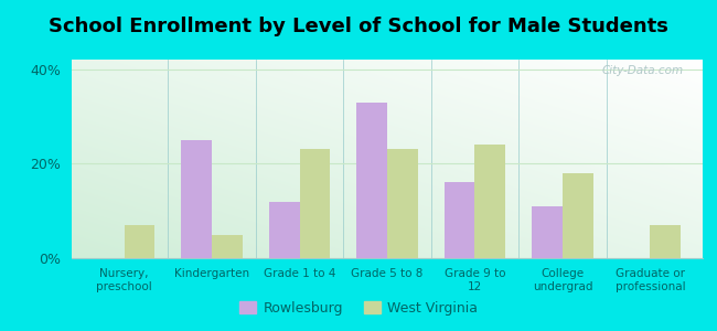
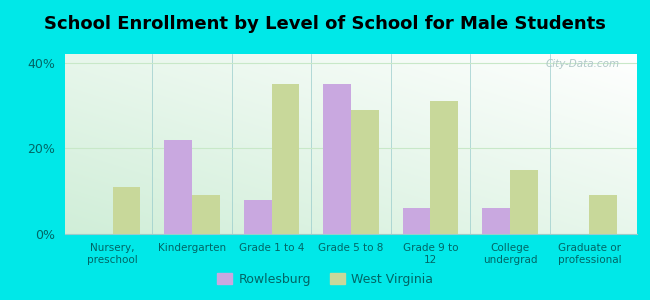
West Virginia/Nursery, preschool: 7% -> 11%
Rowlesburg/Kindergarten: 25% -> 22%
West Virginia/Kindergarten: 5% -> 9%
Rowlesburg/Grade 1 to 4: 12% -> 8%
West Virginia/Grade 1 to 4: 23% -> 35%
Rowlesburg/Grade 5 to 8: 33% -> 35%
West Virginia/Grade 5 to 8: 23% -> 29%
Rowlesburg/Grade 9 to 12: 16% -> 6%
West Virginia/Grade 9 to 12: 24% -> 31%
Rowlesburg/College undergrad: 11% -> 6%
West Virginia/College undergrad: 18% -> 15%
West Virginia/Graduate or professional: 7% -> 9%
